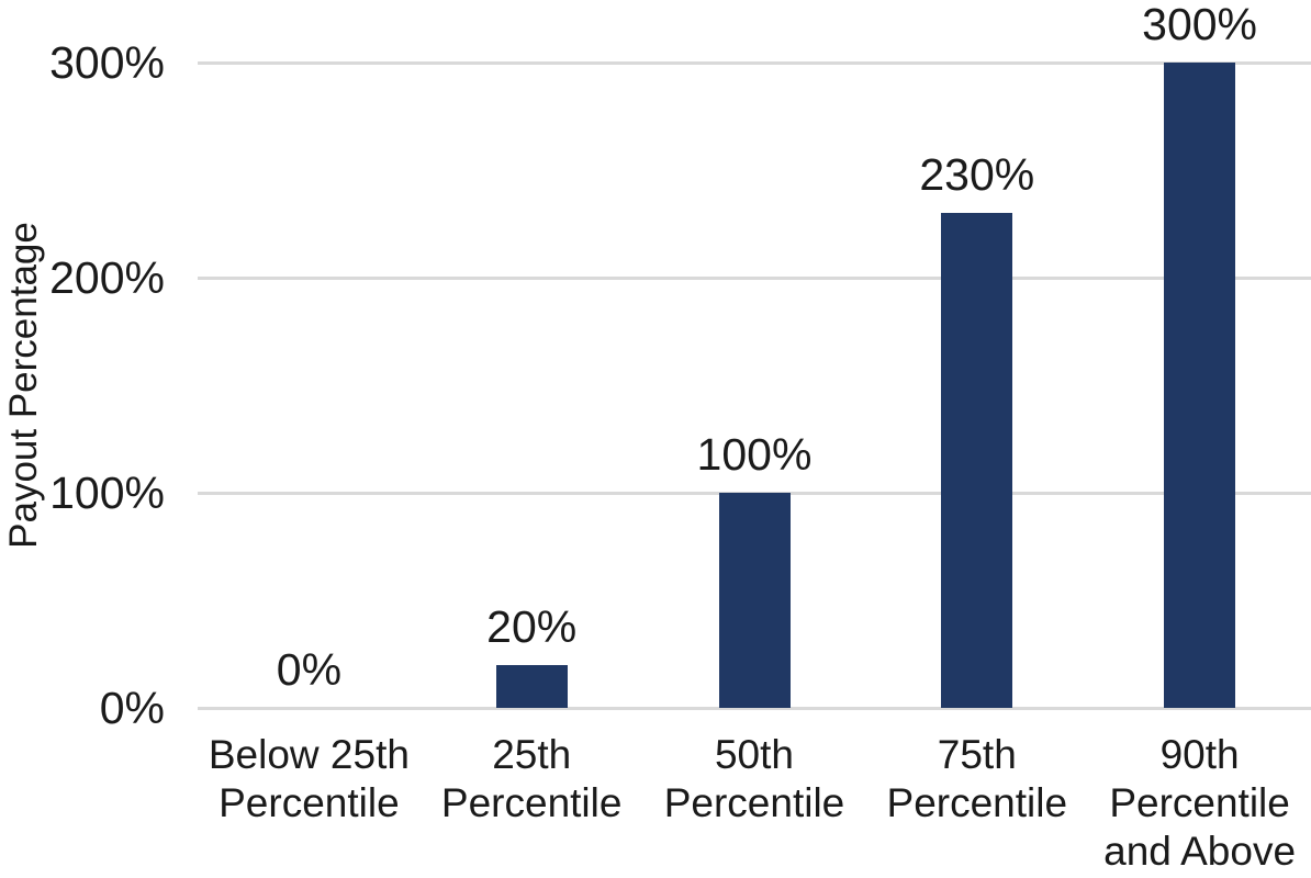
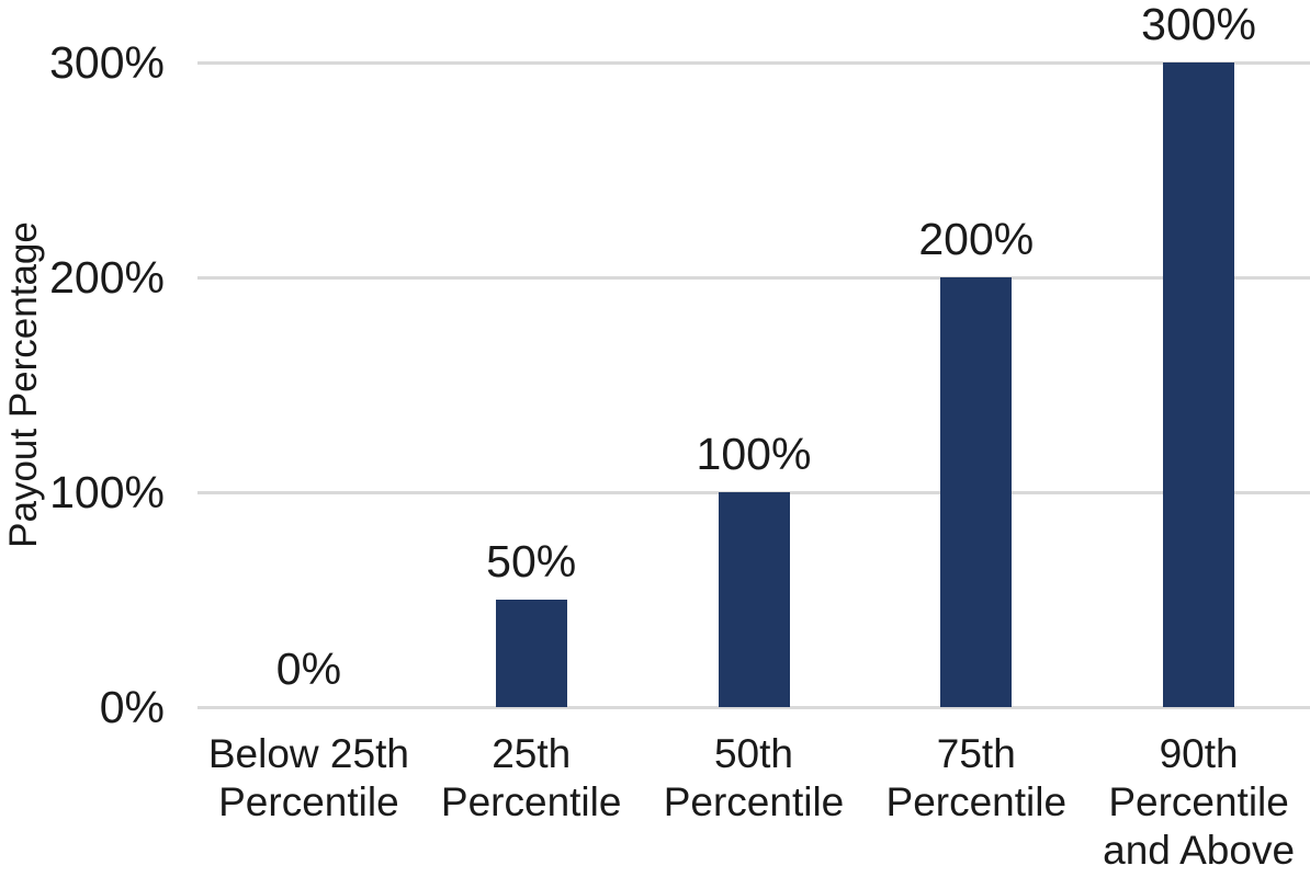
25th Percentile: 20% -> 50%
75th Percentile: 230% -> 200%
